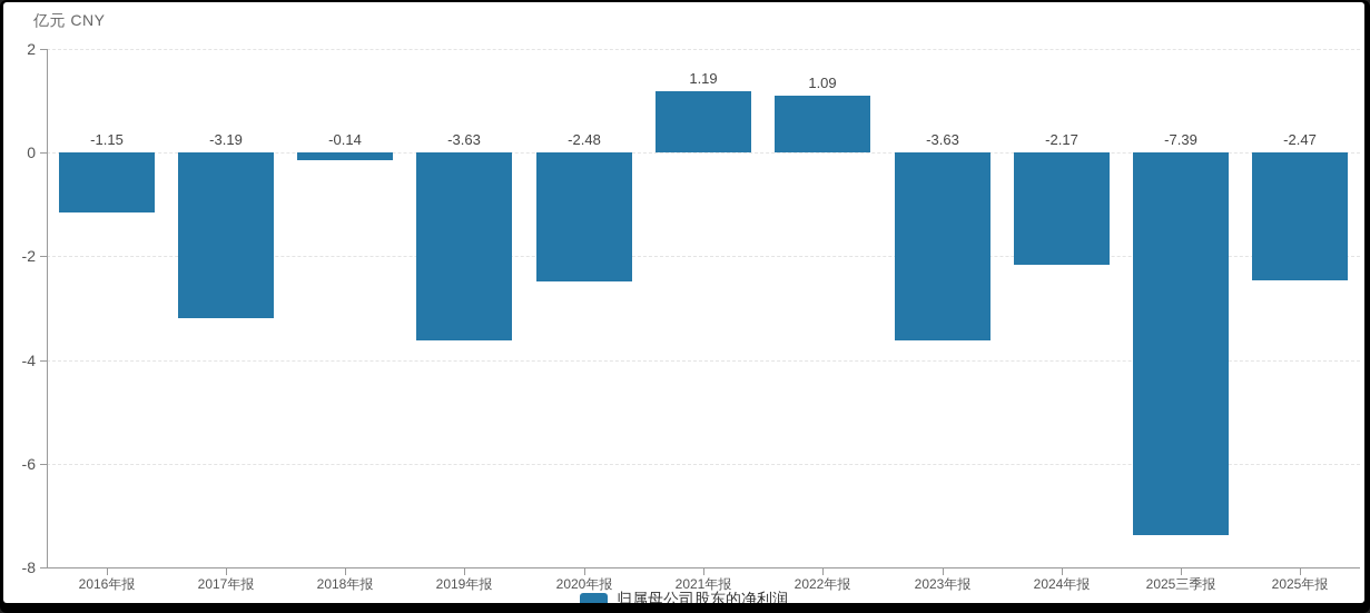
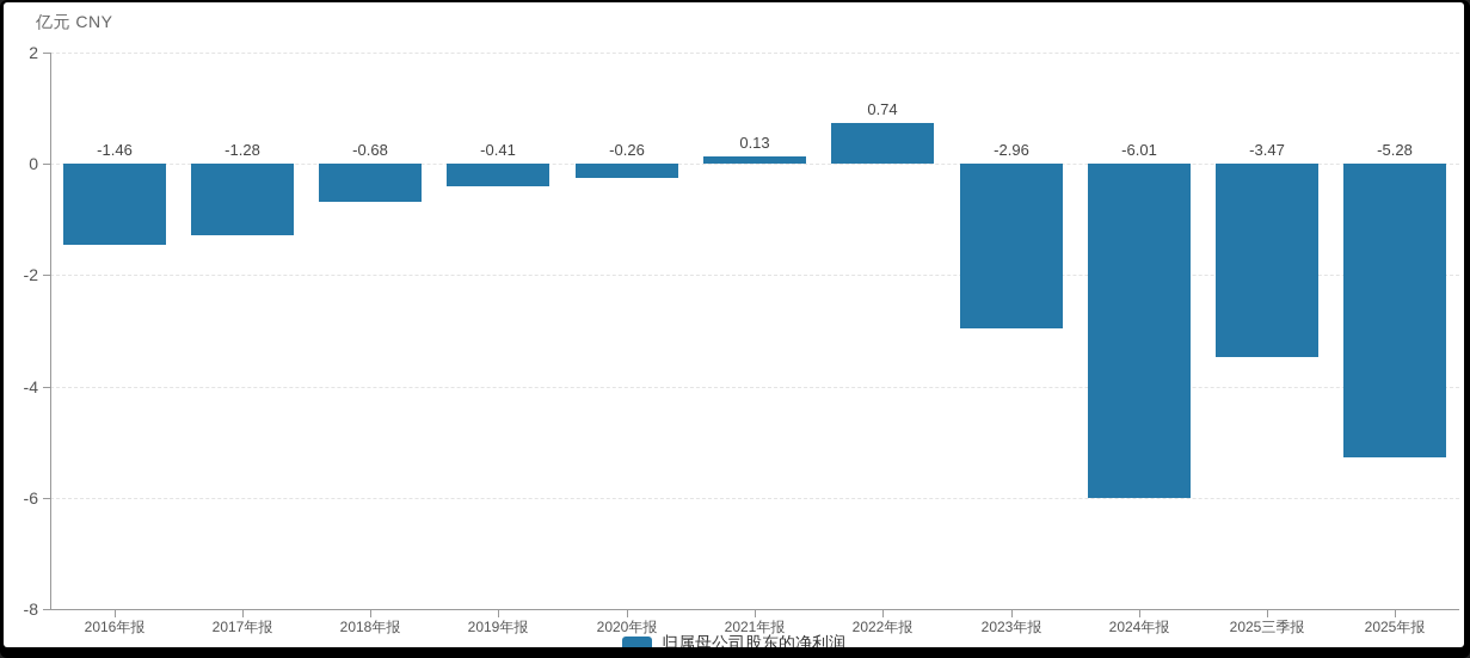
2016年报: -1.15 -> -1.46
2017年报: -3.19 -> -1.28
2018年报: -0.14 -> -0.68
2019年报: -3.63 -> -0.41
2020年报: -2.48 -> -0.26
2021年报: 1.19 -> 0.13
2022年报: 1.09 -> 0.74
2023年报: -3.63 -> -2.96
2024年报: -2.17 -> -6.01
2025三季报: -7.39 -> -3.47
2025年报: -2.47 -> -5.28
